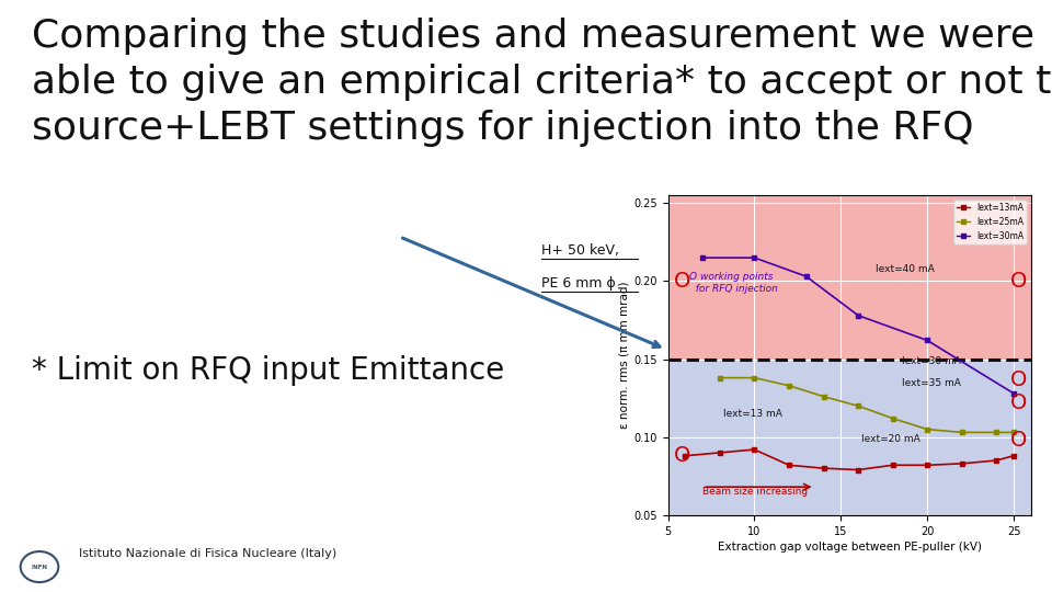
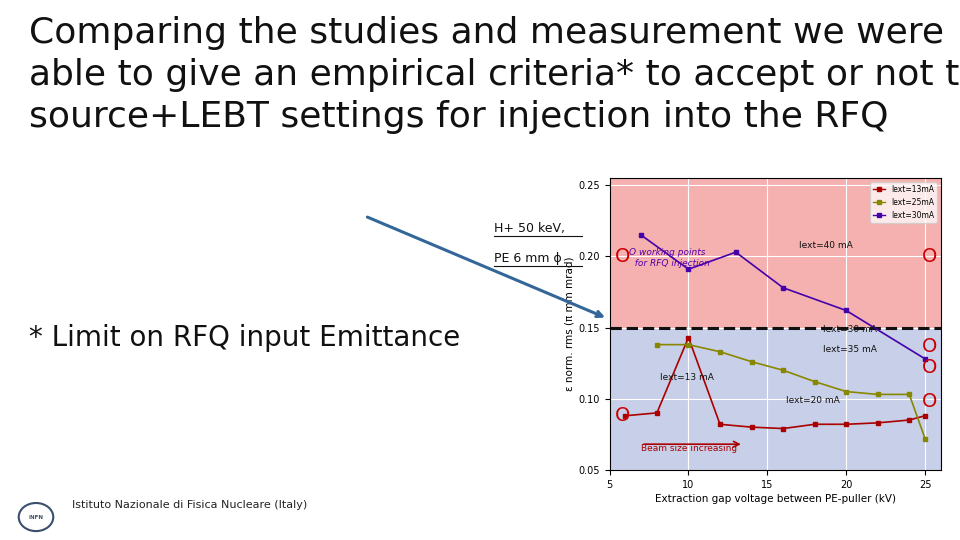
Iext=13mA/10: 0.092 -> 0.143
Iext=30mA/10: 0.215 -> 0.191
Iext=25mA/25: 0.103 -> 0.072
